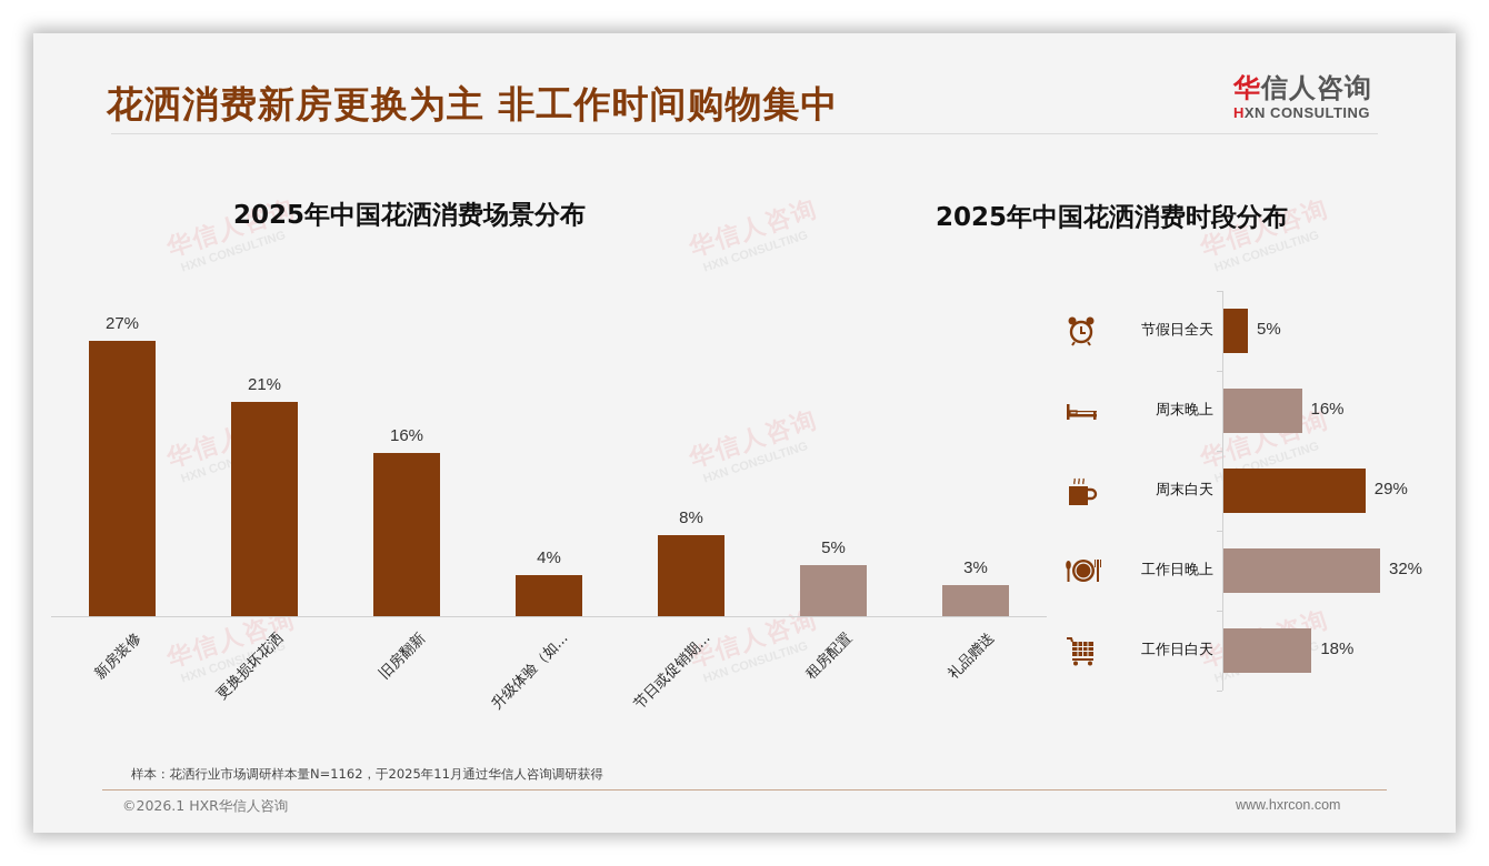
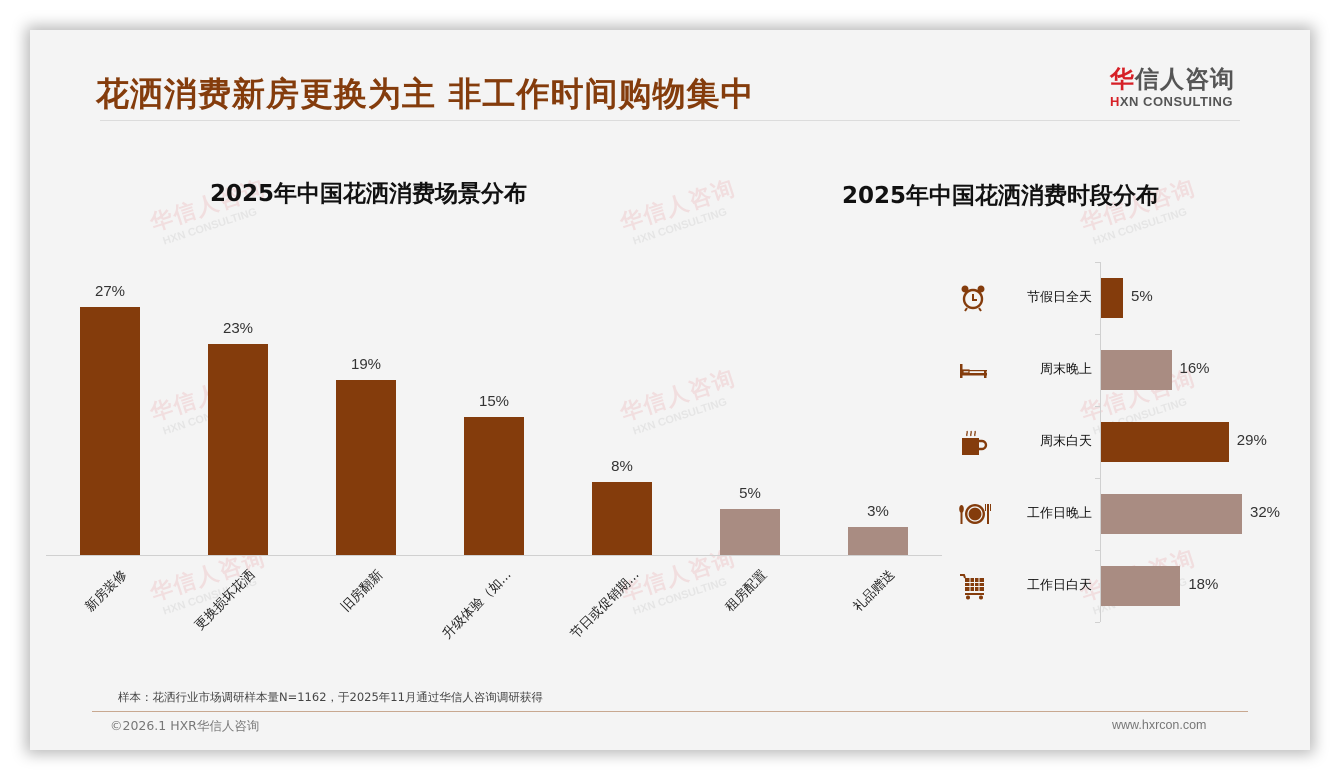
2025年中国花洒消费场景分布/更换损坏花洒: 21% -> 23%
2025年中国花洒消费场景分布/旧房翻新: 16% -> 19%
2025年中国花洒消费场景分布/升级体验（如...: 4% -> 15%
